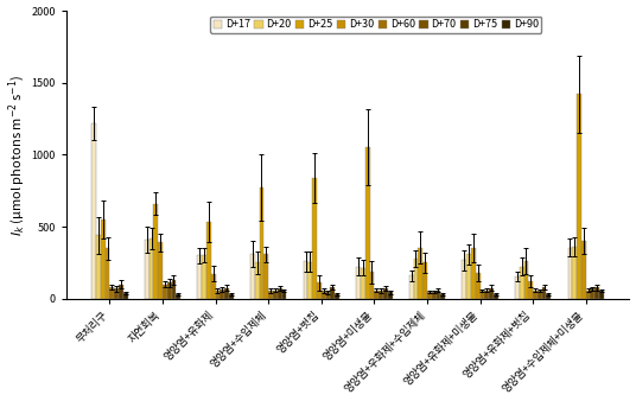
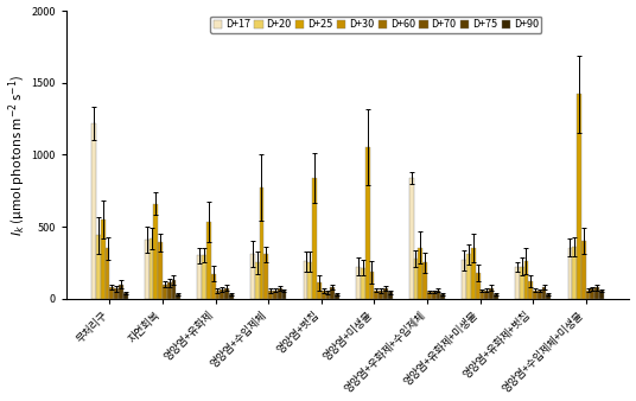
D+17/영양염+우화제+수입제체: 160 -> 840
D+17/영양염+유화제+벗침: 160 -> 220
